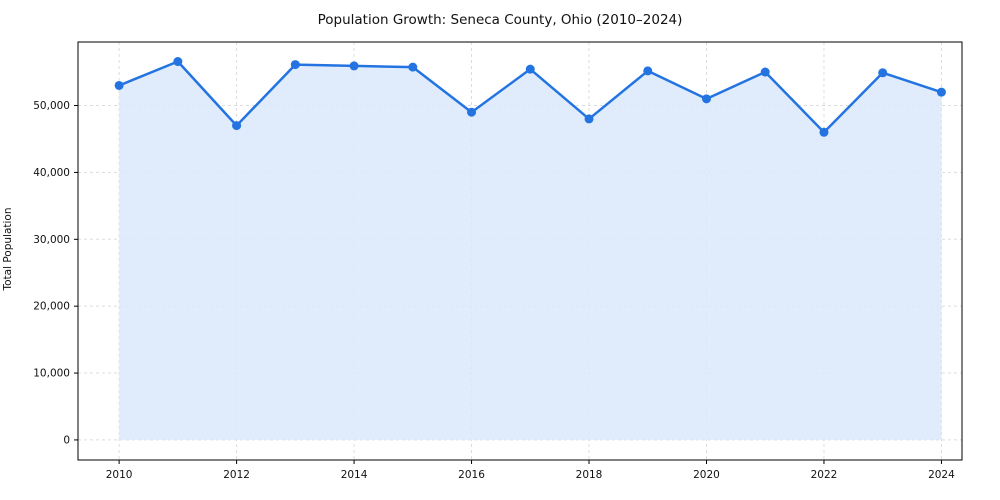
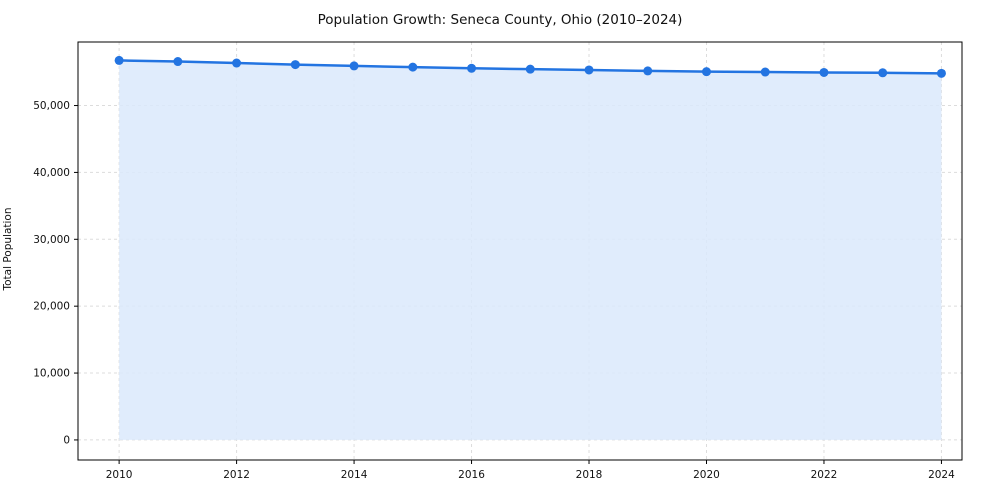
2010: 53000 -> 57000
2012: 47000 -> 56000
2016: 49000 -> 56000
2018: 48000 -> 55000
2020: 51000 -> 55000
2022: 46000 -> 55000
2024: 52000 -> 55000
